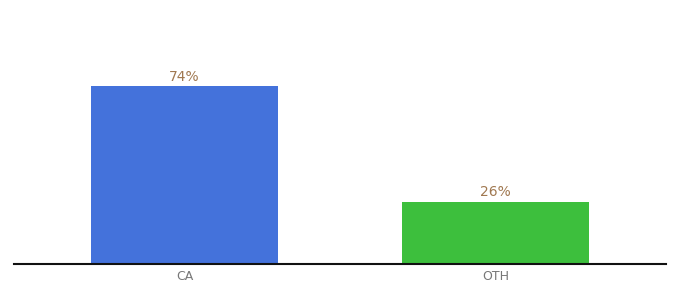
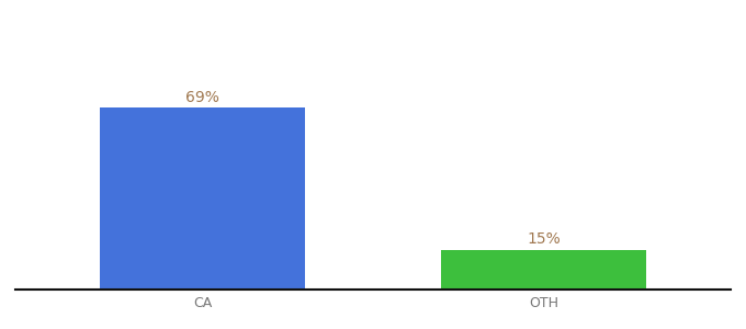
CA: 74% -> 69%
OTH: 26% -> 15%
